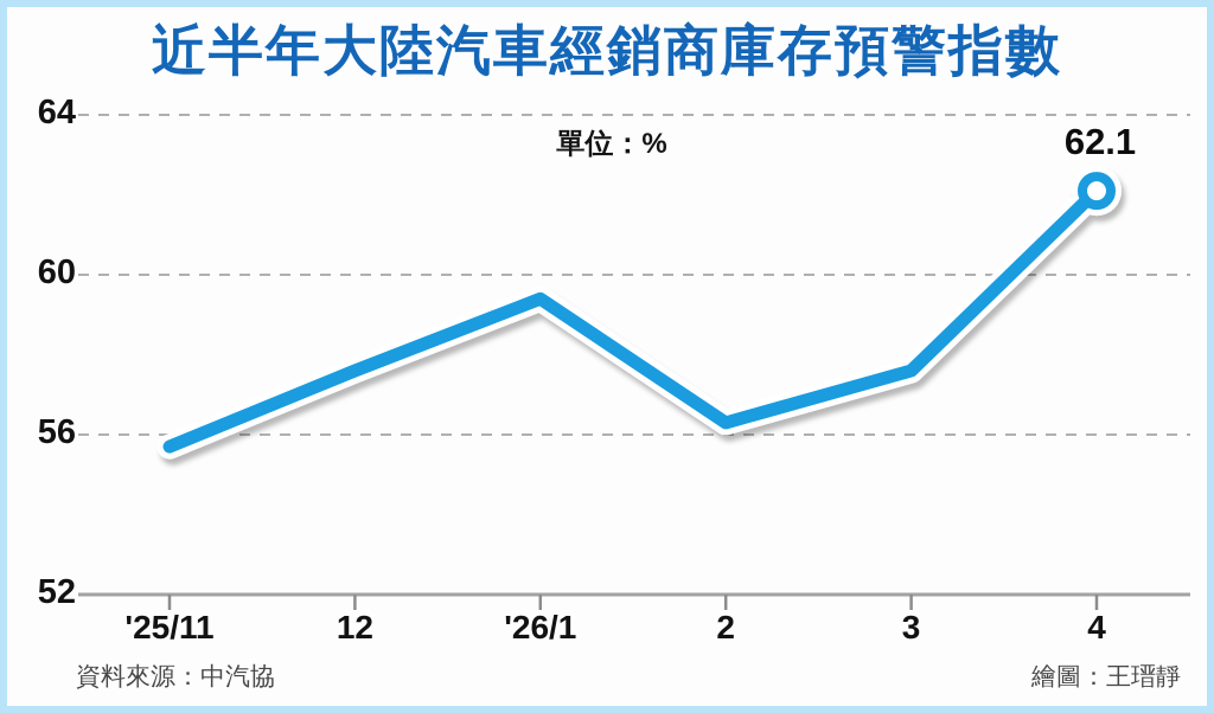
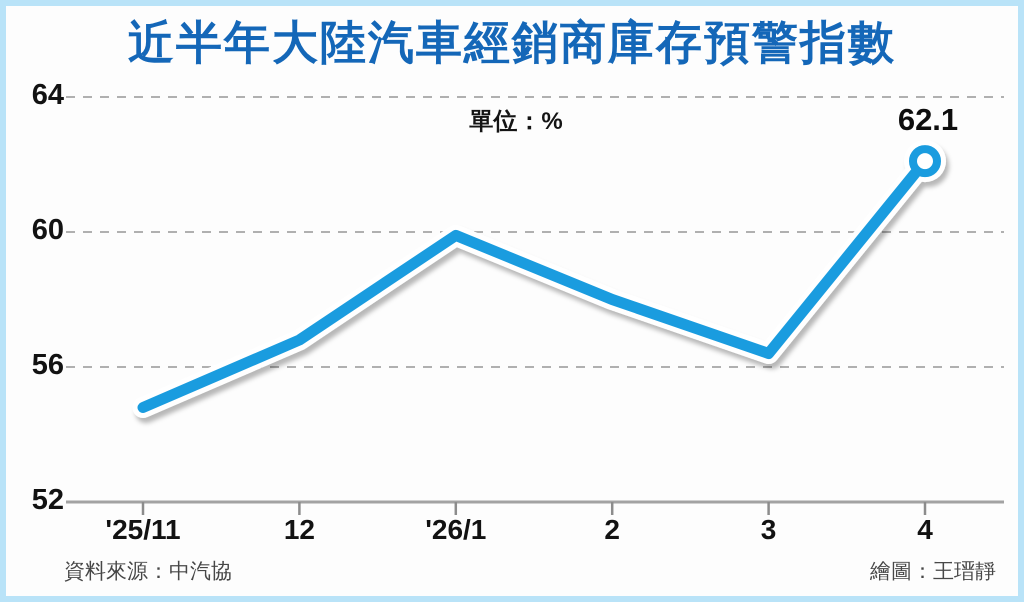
'25/11: 55.7 -> 54.8
12: 57.6 -> 56.8
'26/1: 59.4 -> 59.9
2: 56.3 -> 58.0
3: 57.6 -> 56.4
